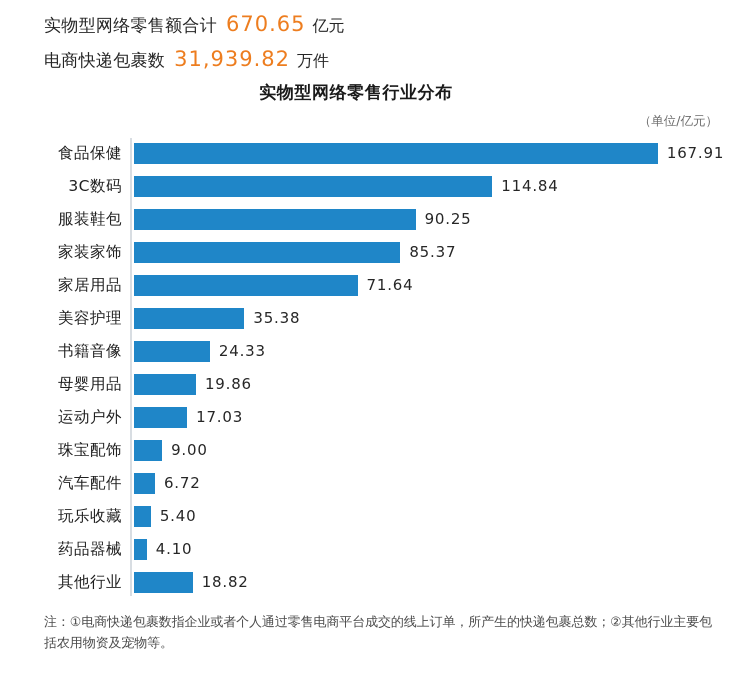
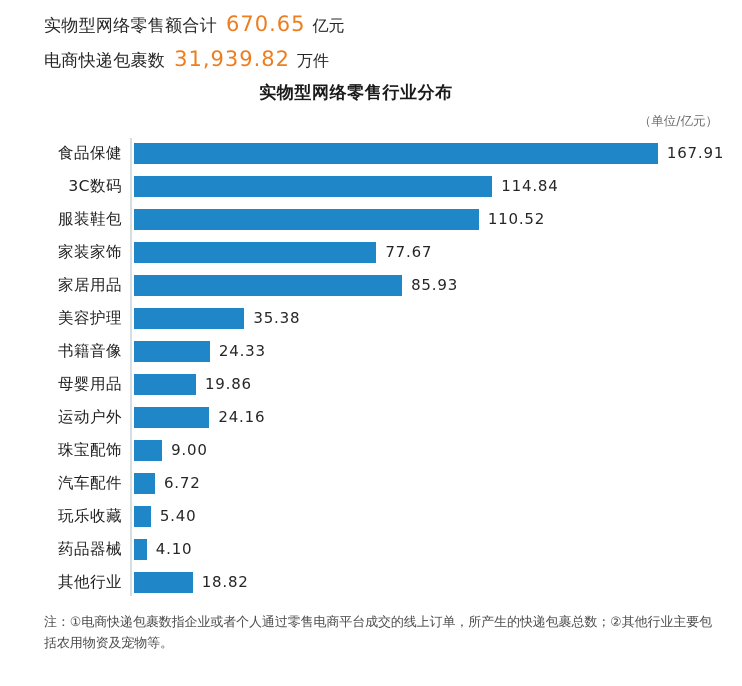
服装鞋包: 90.25 -> 110.52
家装家饰: 85.37 -> 77.67
家居用品: 71.64 -> 85.93
运动户外: 17.03 -> 24.16
